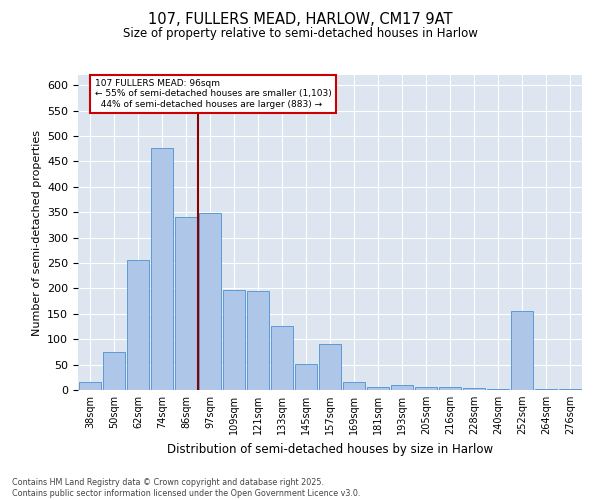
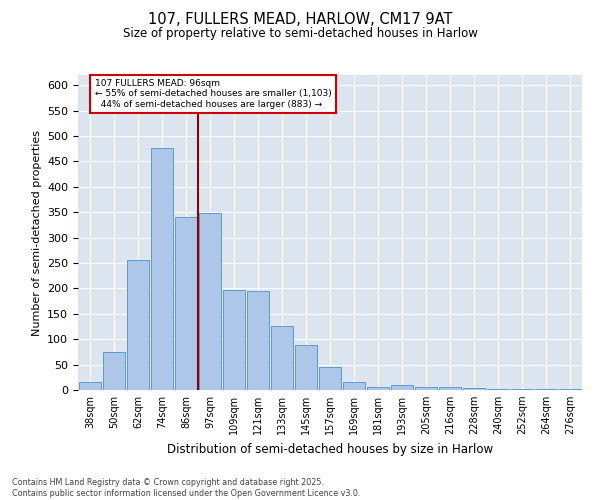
145sqm: 52 -> 88
157sqm: 90 -> 46
252sqm: 156 -> 1
